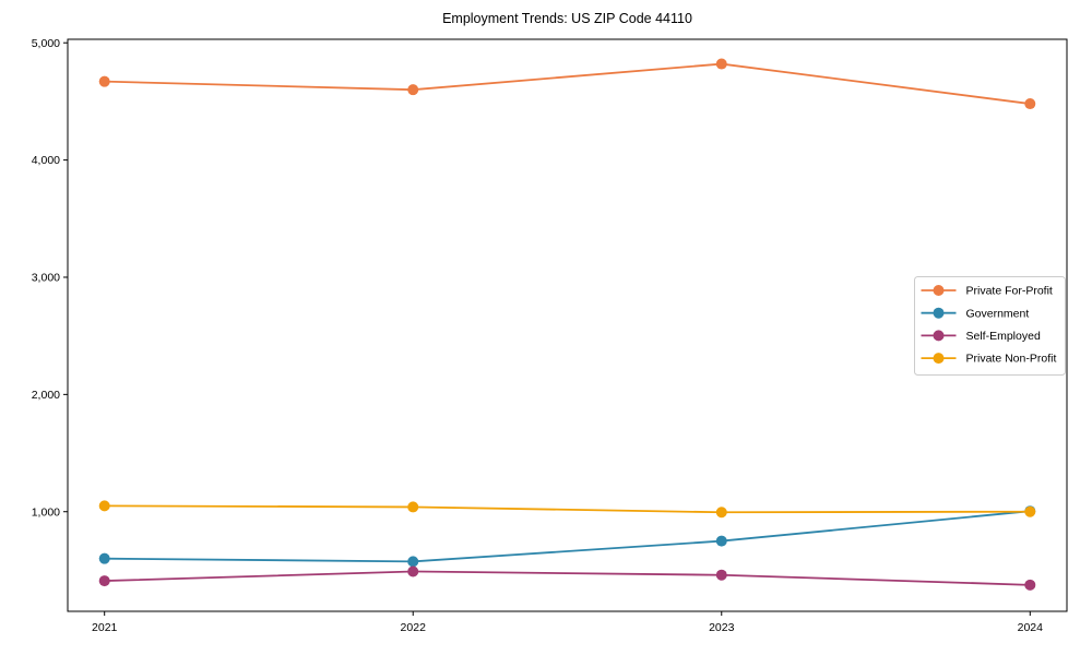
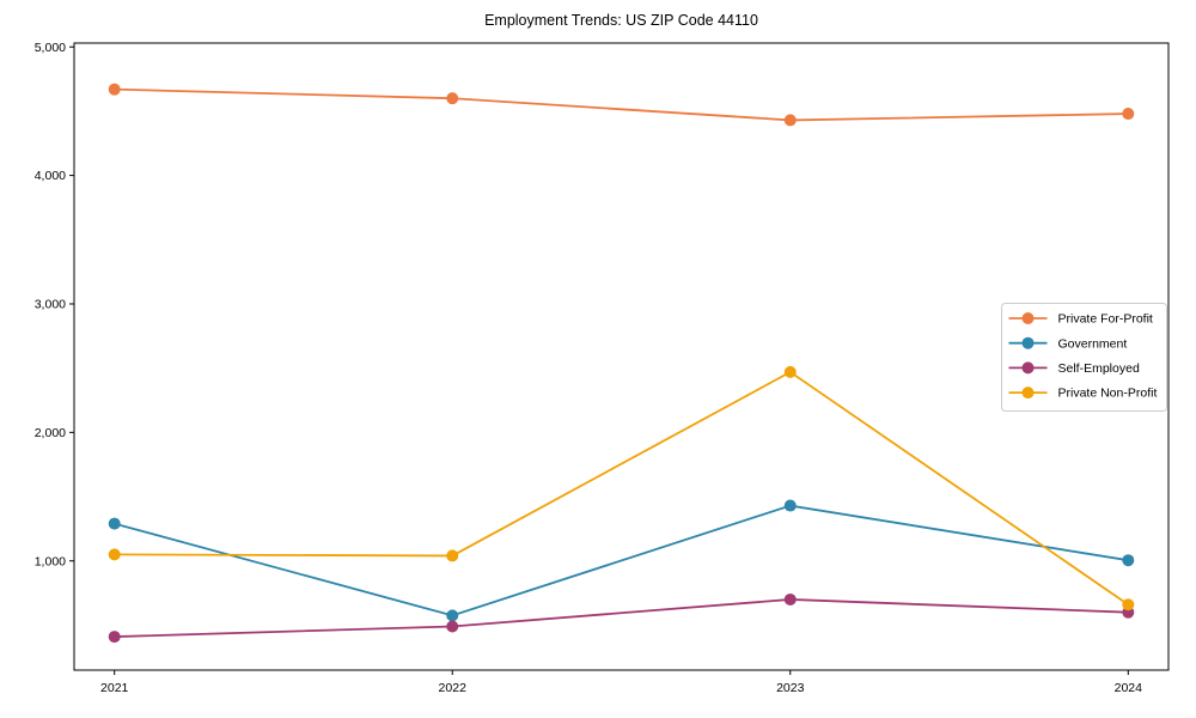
Government/2021: 600 -> 1290
Private For-Profit/2023: 4820 -> 4430
Government/2023: 750 -> 1430
Self-Employed/2023: 460 -> 700
Private Non-Profit/2023: 1000 -> 2470
Self-Employed/2024: 380 -> 600
Private Non-Profit/2024: 1000 -> 660
